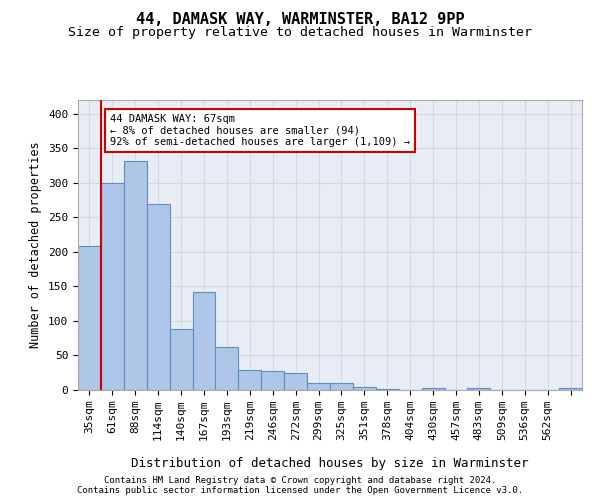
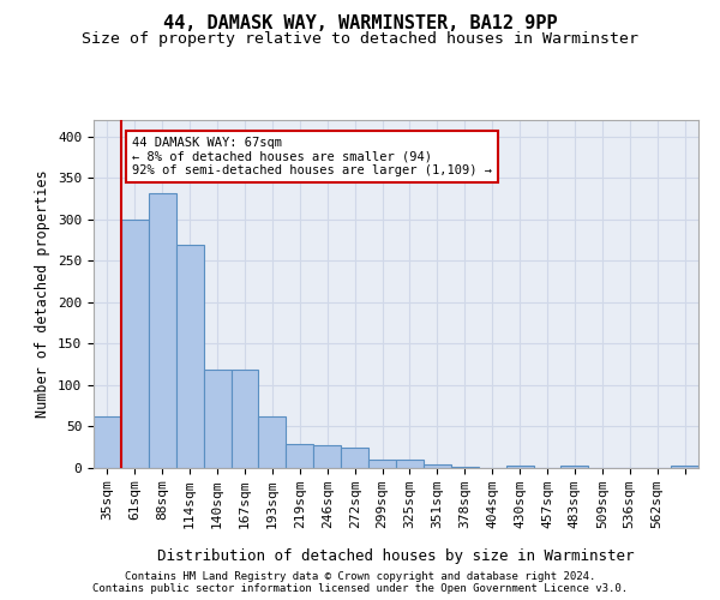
35sqm: 208 -> 62
140sqm: 88 -> 119
167sqm: 142 -> 119
